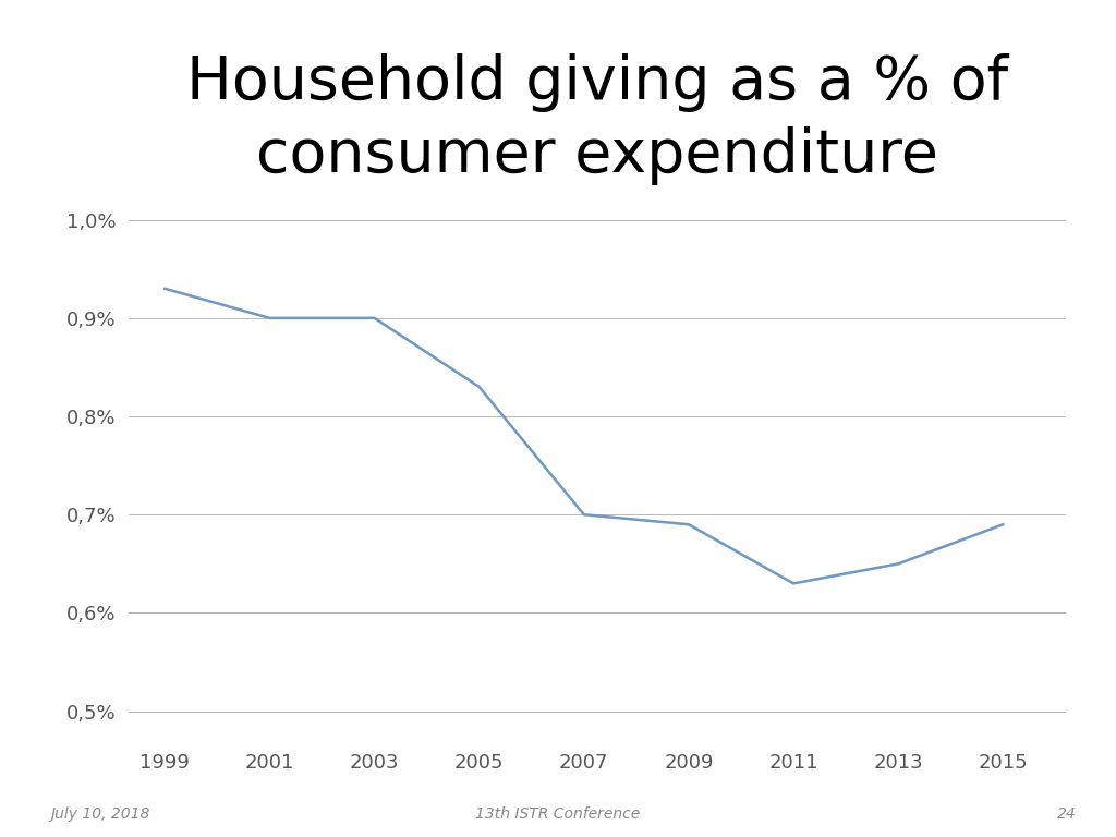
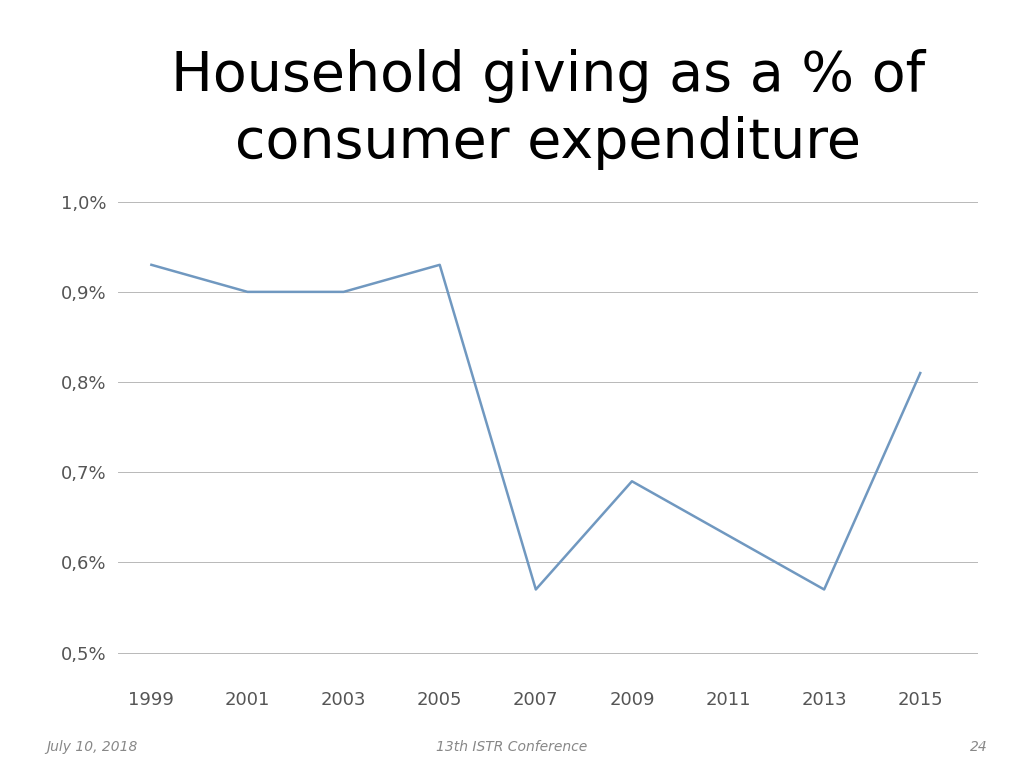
2005: 0,83% -> 0,93%
2007: 0,70% -> 0,57%
2013: 0,65% -> 0,57%
2015: 0,69% -> 0,81%
